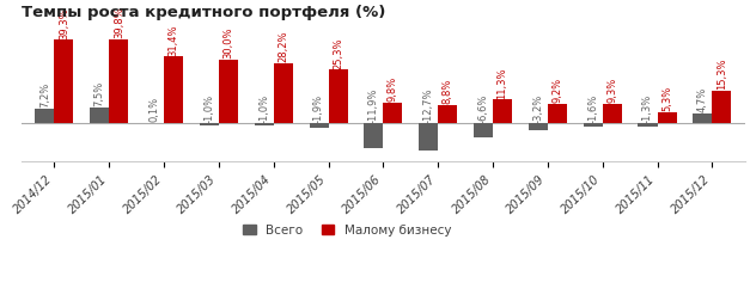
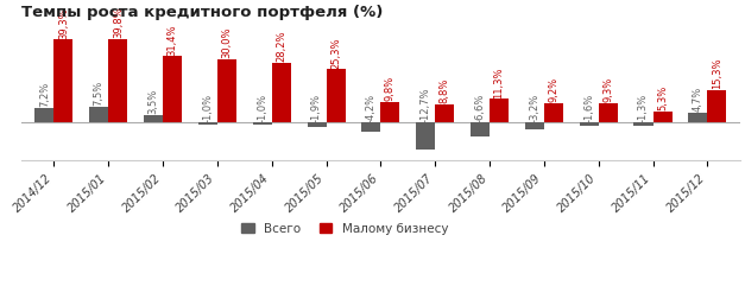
Всего/2015/02: 0,1% -> 3,5%
Всего/2015/06: -11,9% -> -4,2%
